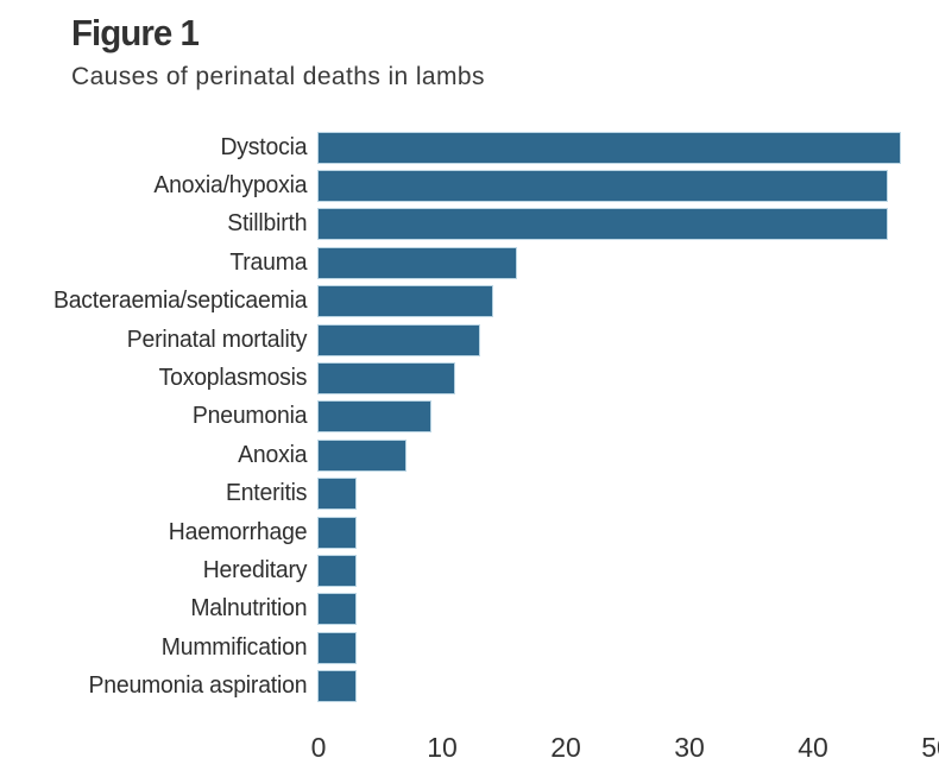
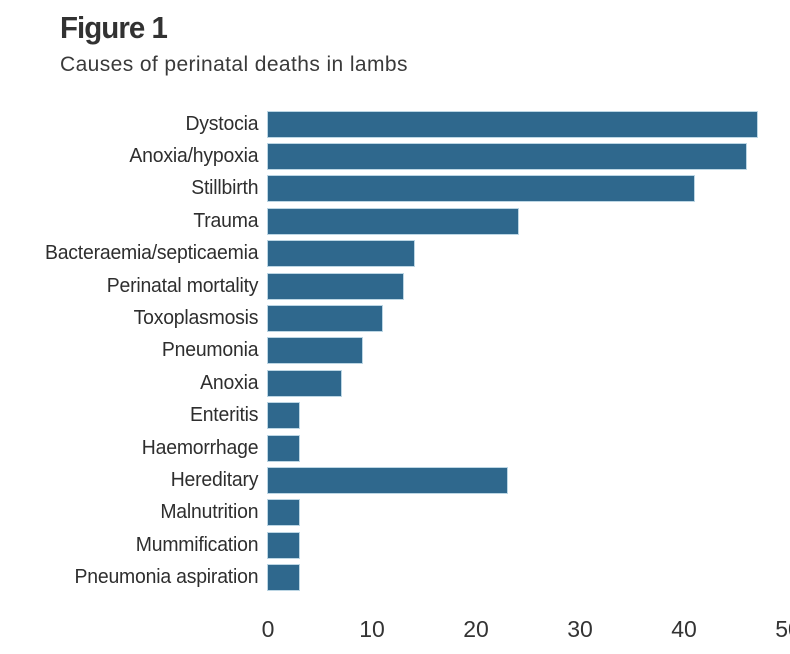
Stillbirth: 46 -> 41
Trauma: 16 -> 24
Hereditary: 3 -> 23
